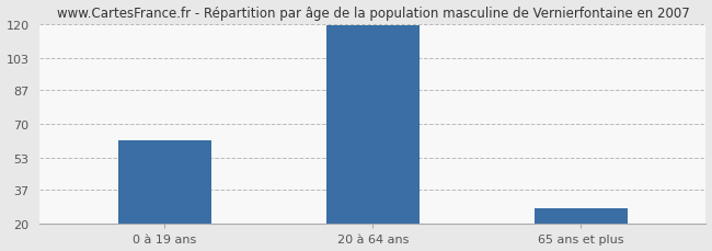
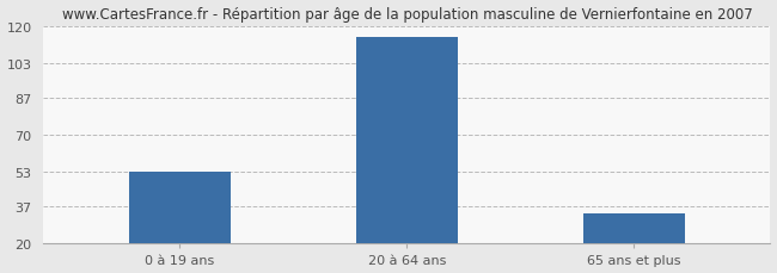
0 à 19 ans: 62 -> 53
20 à 64 ans: 119 -> 115
65 ans et plus: 28 -> 34
